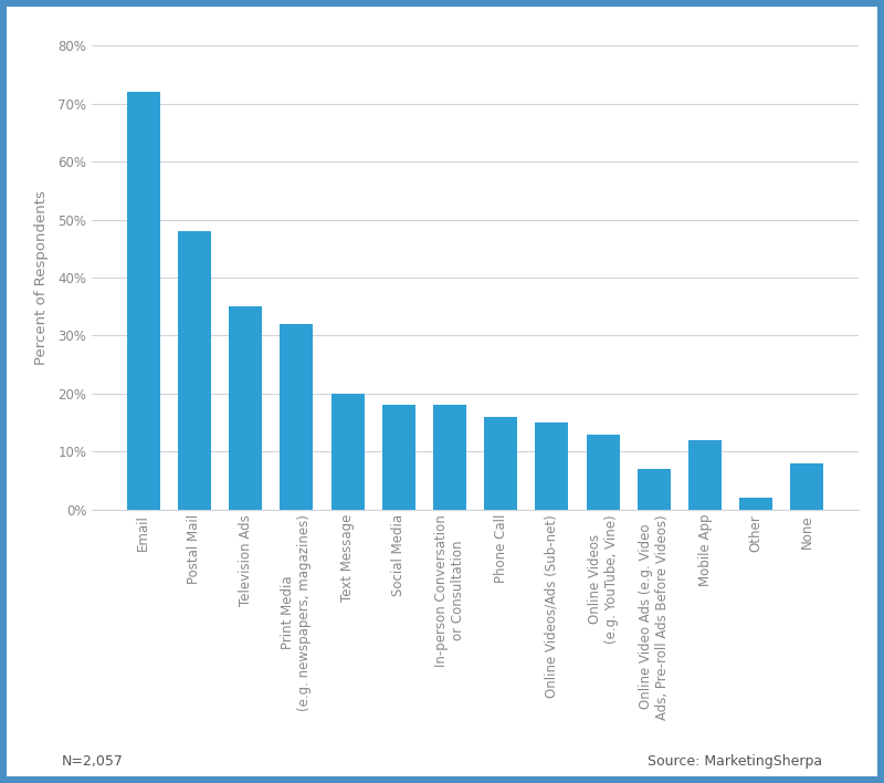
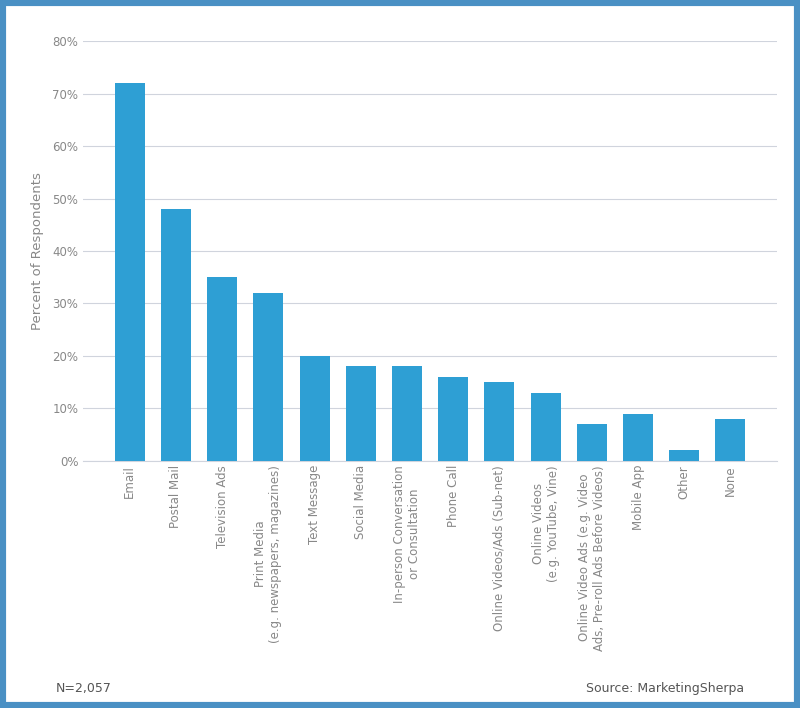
Mobile App: 12% -> 9%
